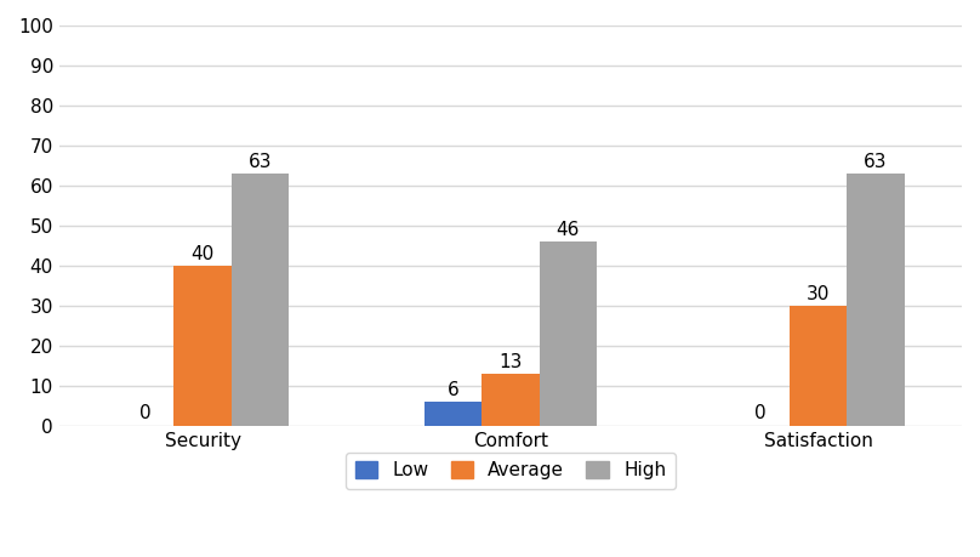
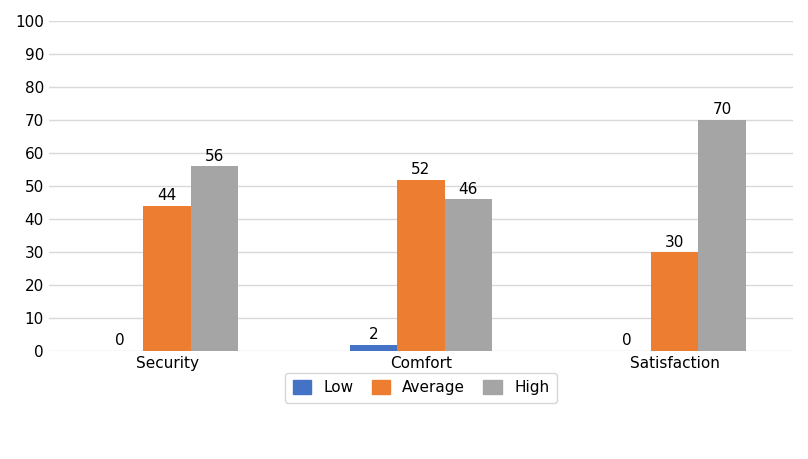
Average/Security: 40 -> 44
High/Security: 63 -> 56
Low/Comfort: 6 -> 2
Average/Comfort: 13 -> 52
High/Satisfaction: 63 -> 70
